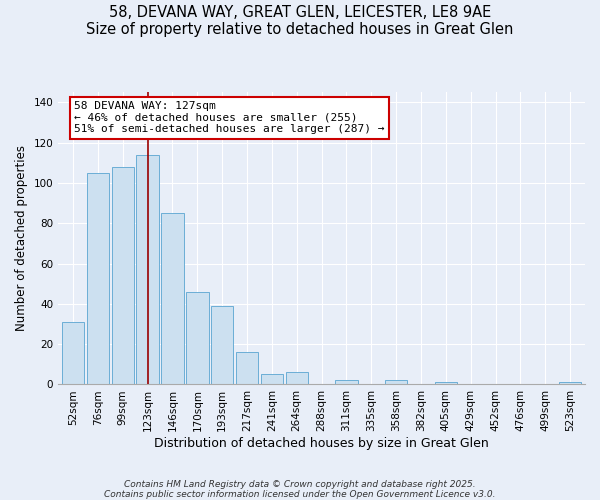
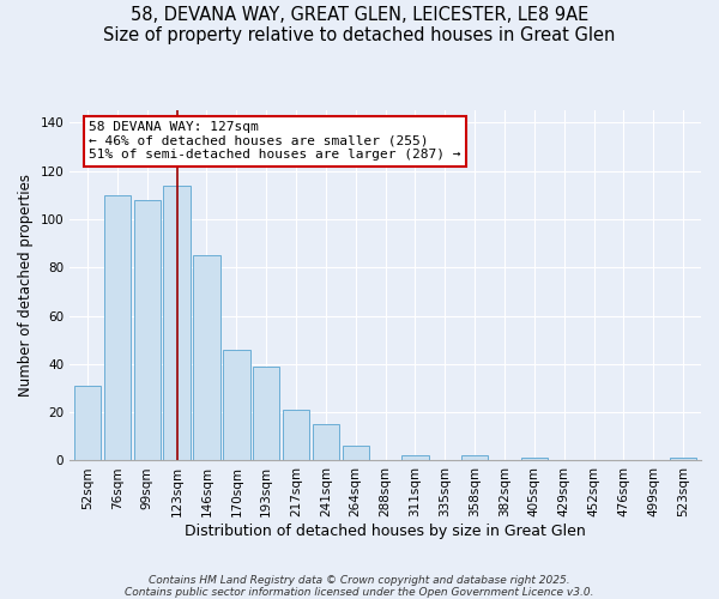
76sqm: 105 -> 110
217sqm: 16 -> 21
241sqm: 5 -> 15
